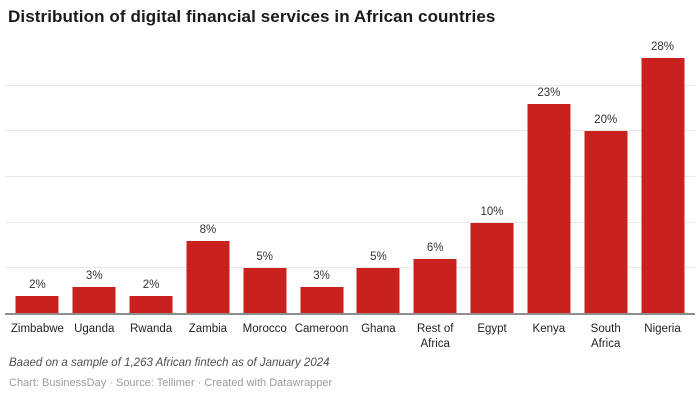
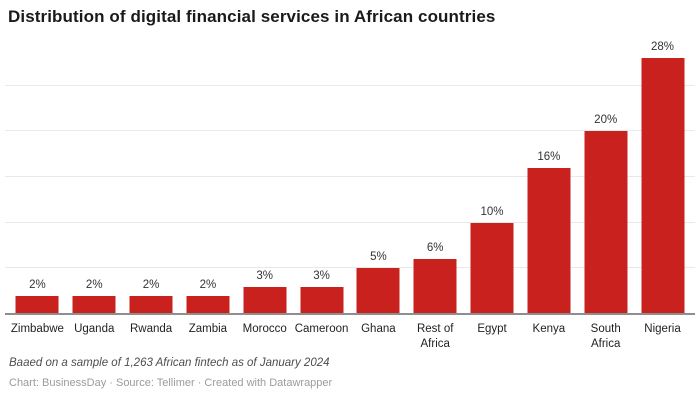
Uganda: 3% -> 2%
Zambia: 8% -> 2%
Morocco: 5% -> 3%
Kenya: 23% -> 16%
